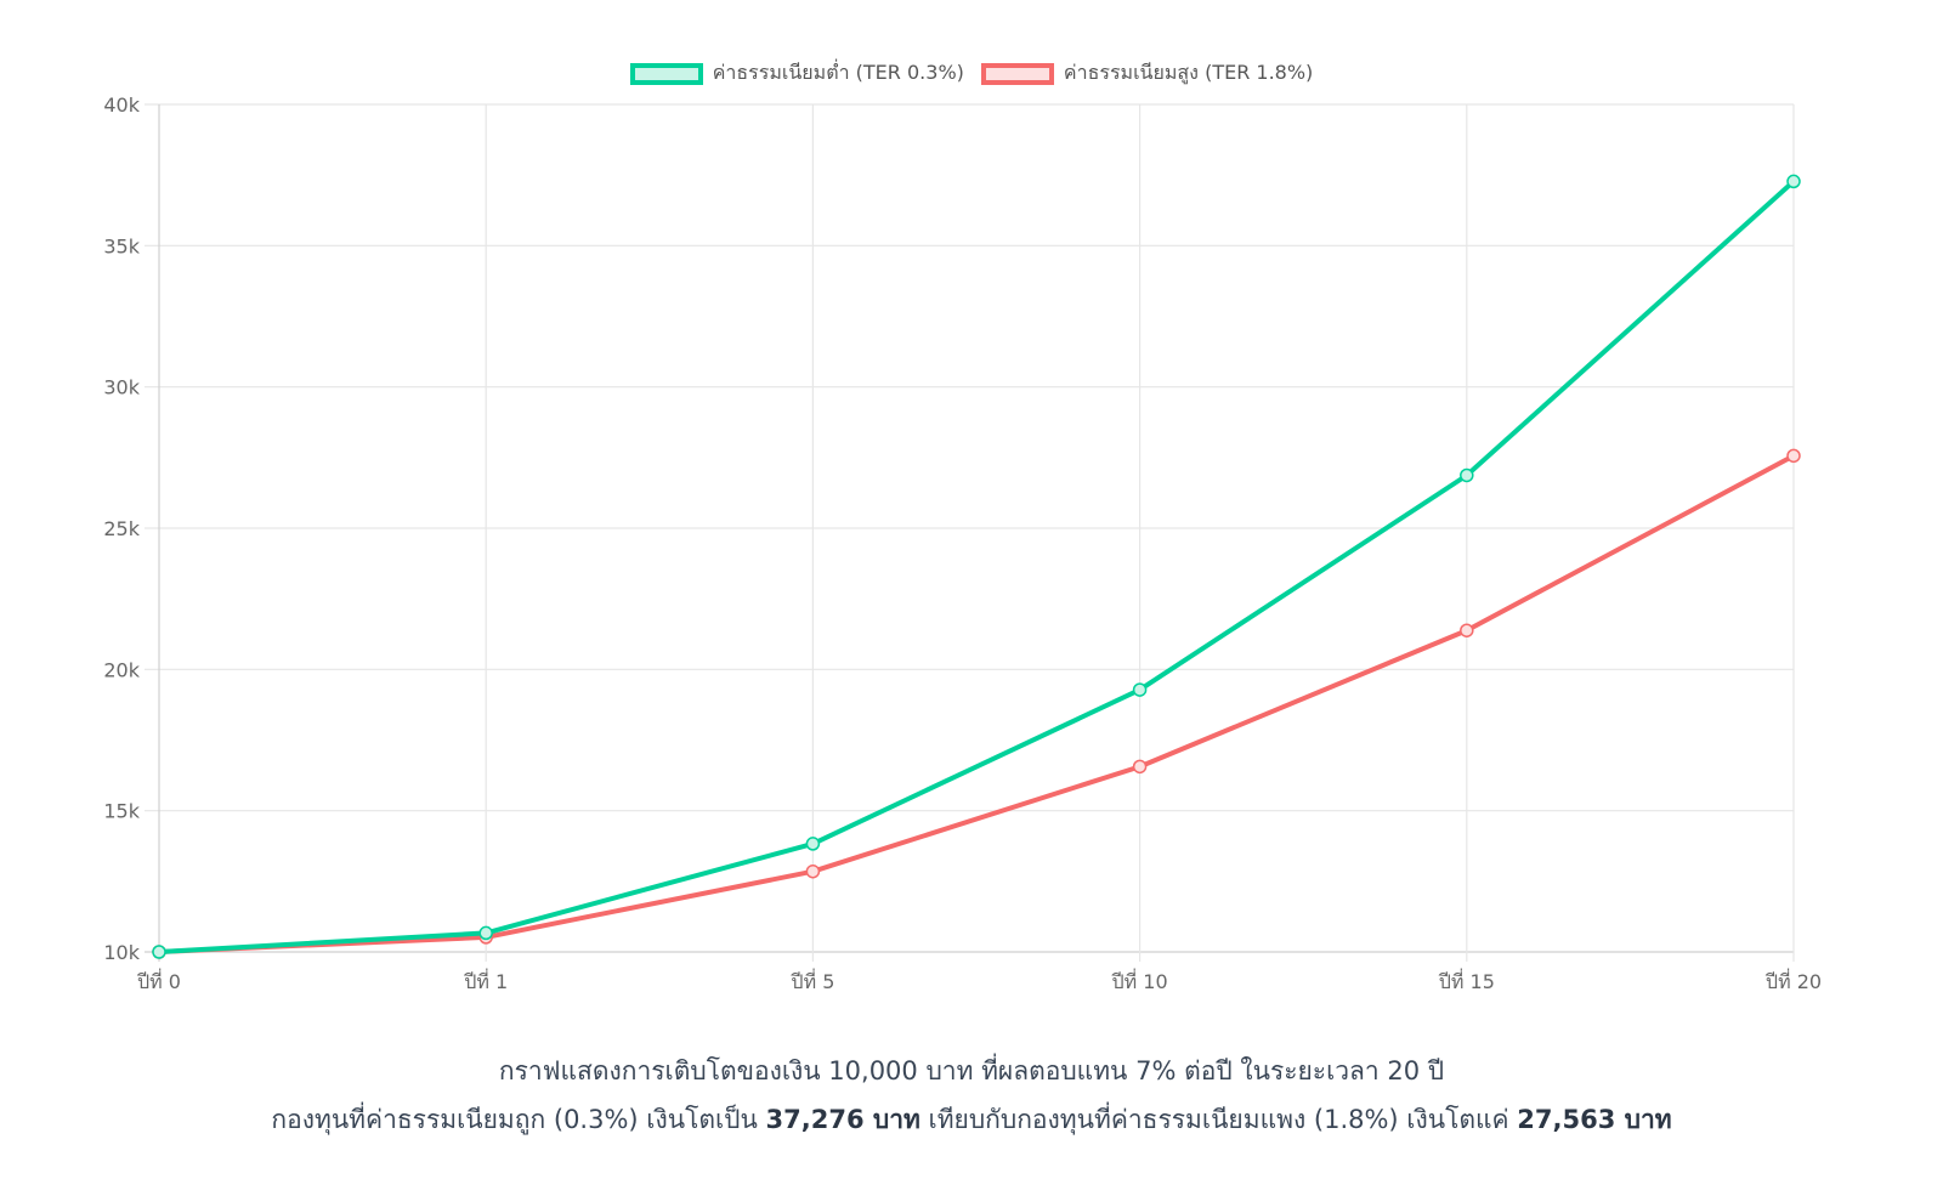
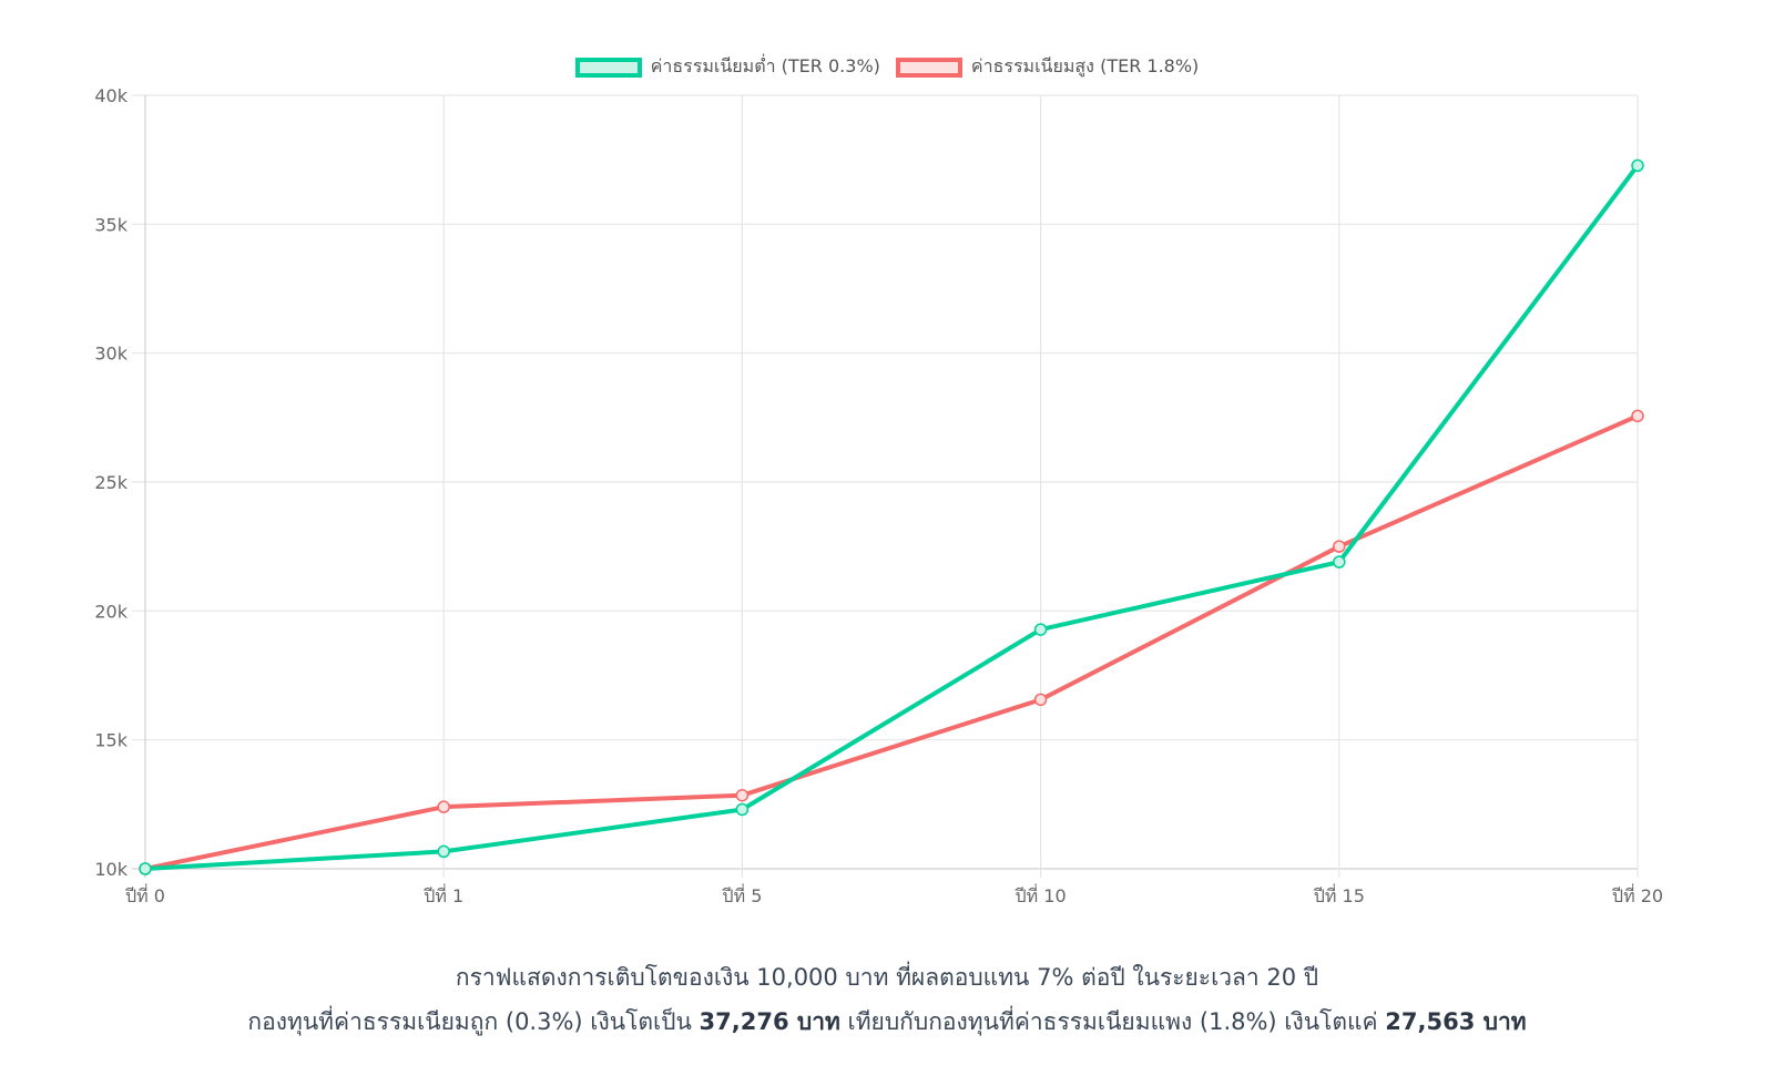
ค่าธรรมเนียมสูง (TER 1.8%)/ปีที่ 1: 10.5k -> 12.4k
ค่าธรรมเนียมต่ำ (TER 0.3%)/ปีที่ 5: 13.8k -> 12.3k
ค่าธรรมเนียมต่ำ (TER 0.3%)/ปีที่ 15: 26.9k -> 21.9k
ค่าธรรมเนียมสูง (TER 1.8%)/ปีที่ 15: 21.4k -> 22.5k
